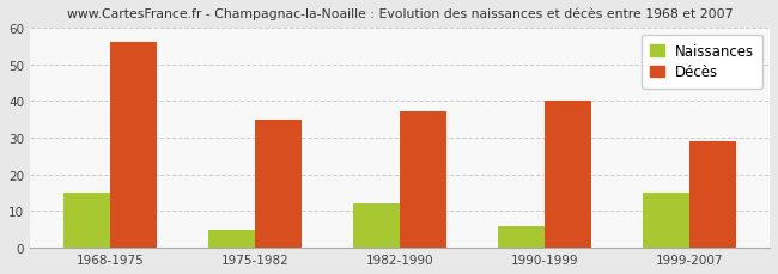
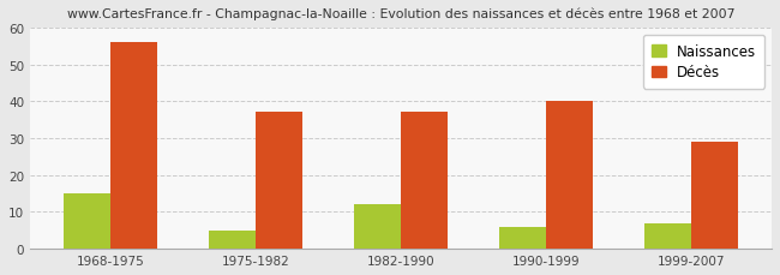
Décès/1975-1982: 35 -> 37
Naissances/1999-2007: 15 -> 7
